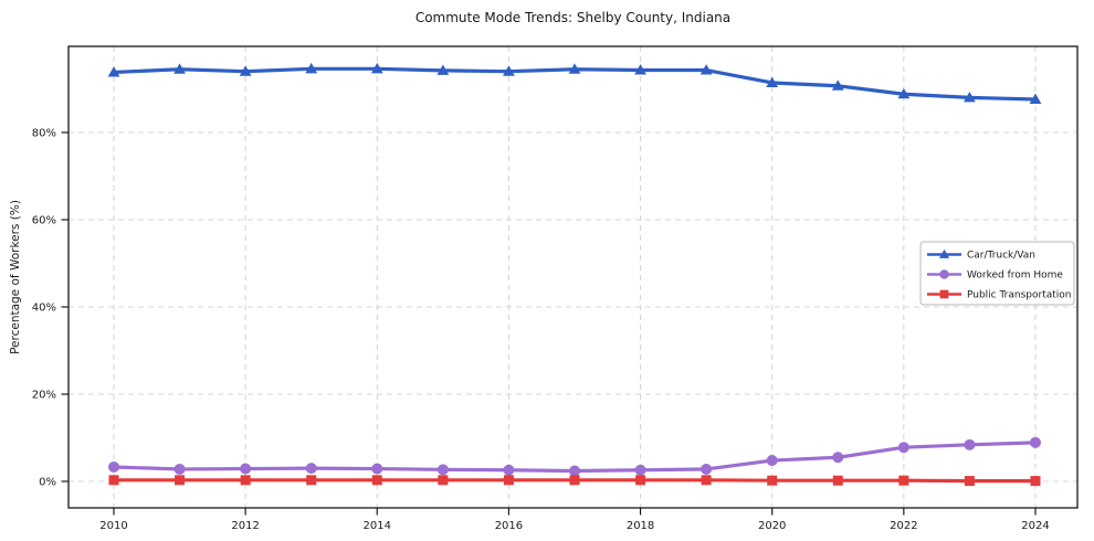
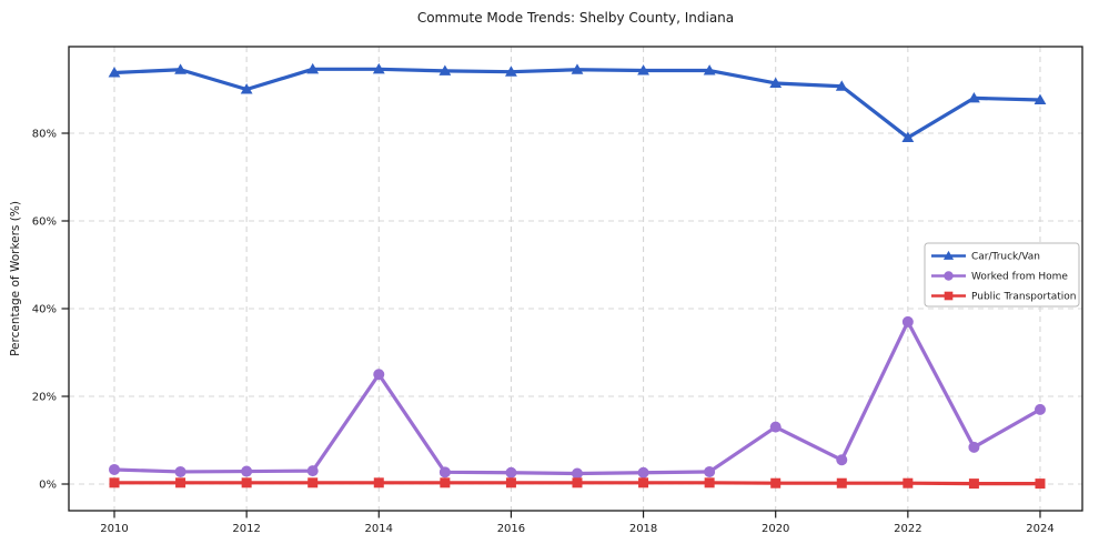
Car/Truck/Van/2012: 94% -> 90%
Worked from Home/2014: 3% -> 25%
Worked from Home/2020: 5% -> 13%
Car/Truck/Van/2022: 89% -> 79%
Worked from Home/2022: 8% -> 37%
Worked from Home/2024: 9% -> 17%
